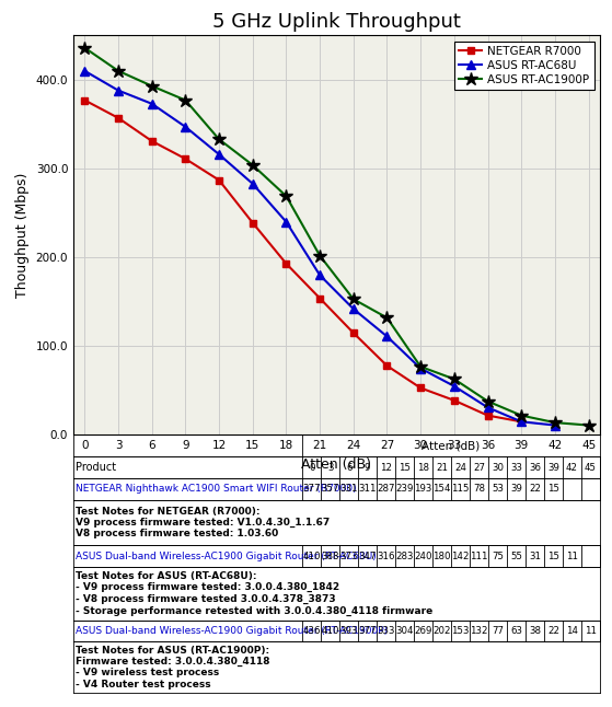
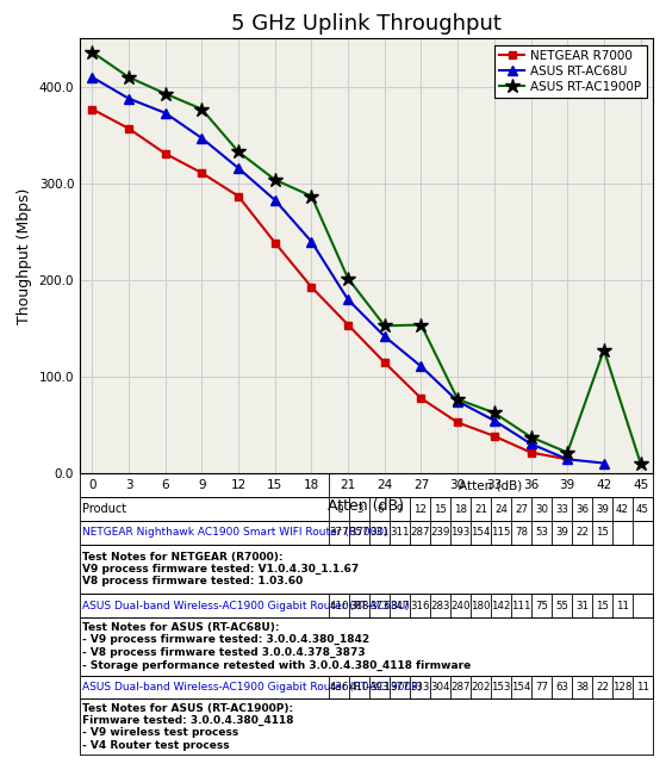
ASUS RT-AC1900P/18: 269 -> 287
ASUS RT-AC1900P/27: 132 -> 154
ASUS RT-AC1900P/42: 14 -> 128
